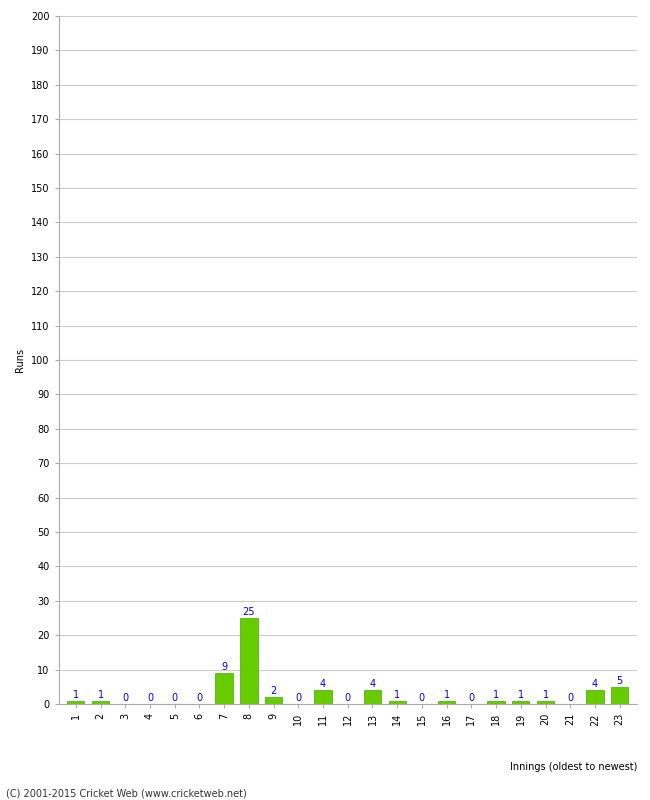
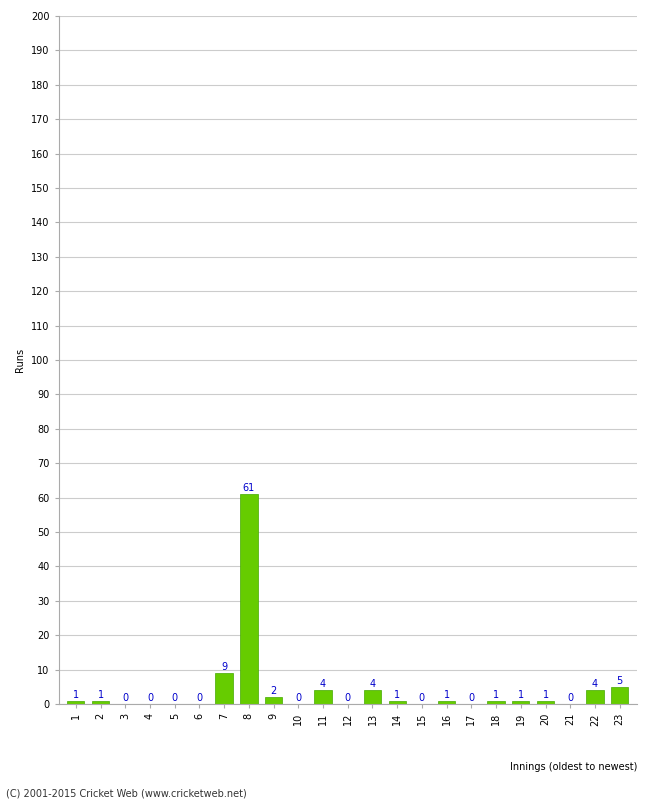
8: 25 -> 61
